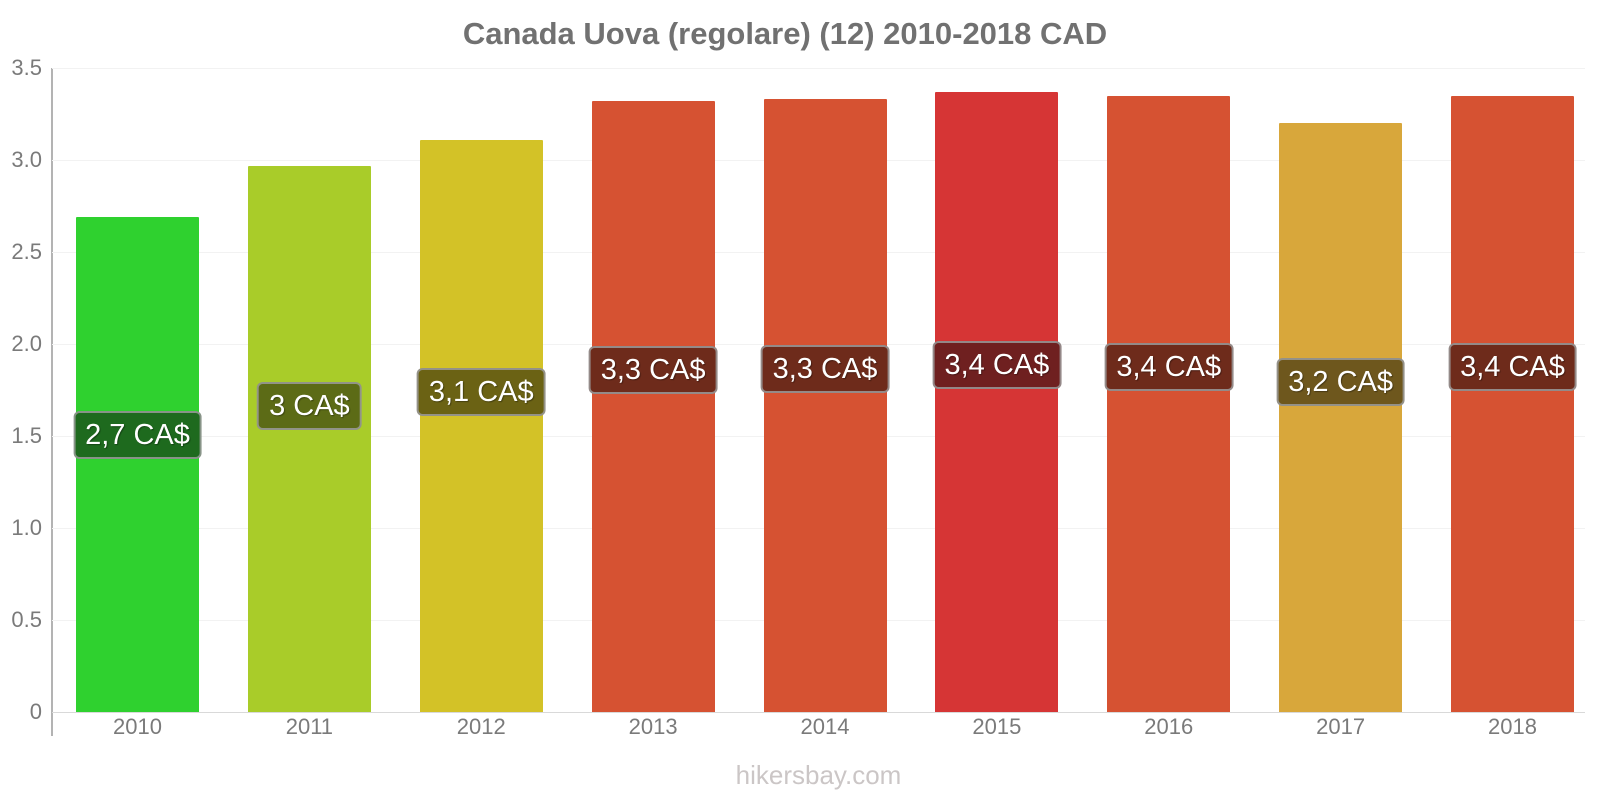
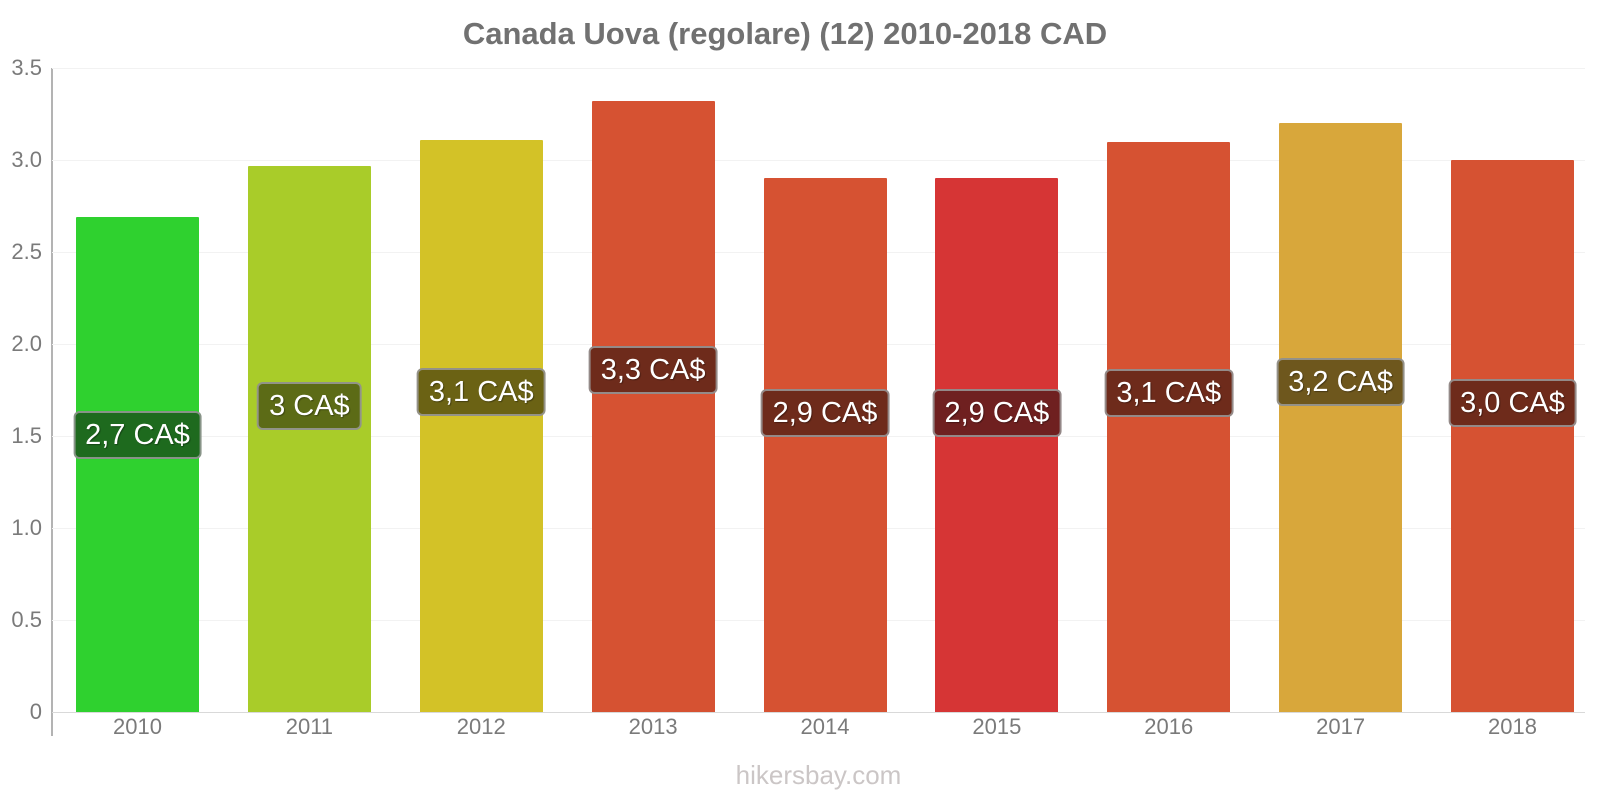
2014: 3,3 -> 2,9
2015: 3,4 -> 2,9
2016: 3,4 -> 3,1
2018: 3,4 -> 3,0
